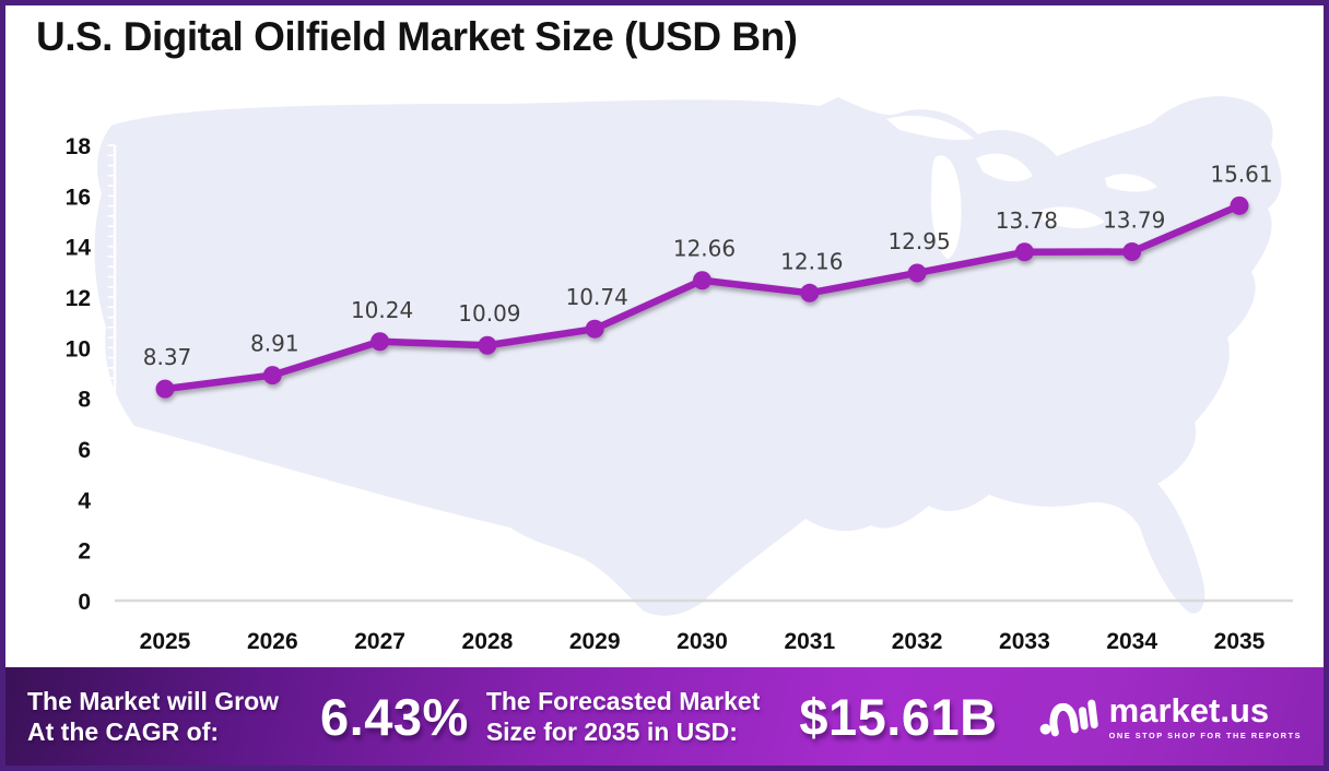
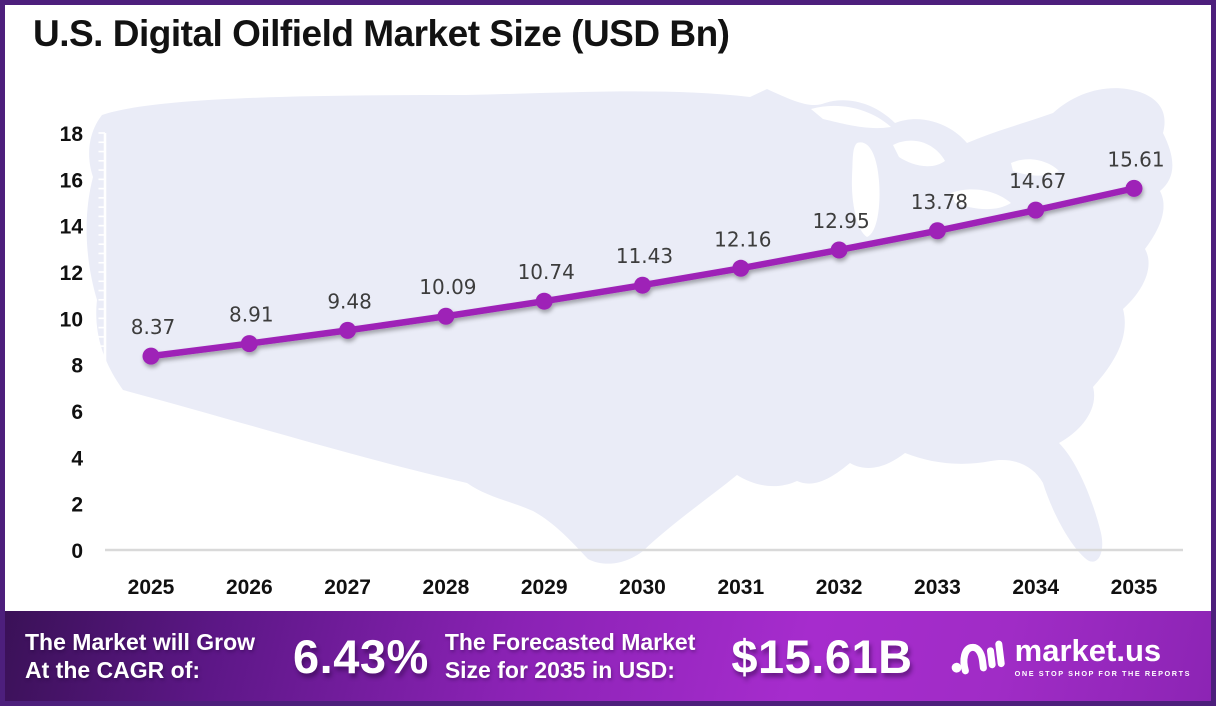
2027: 10.24 -> 9.48
2030: 12.66 -> 11.43
2034: 13.79 -> 14.67
